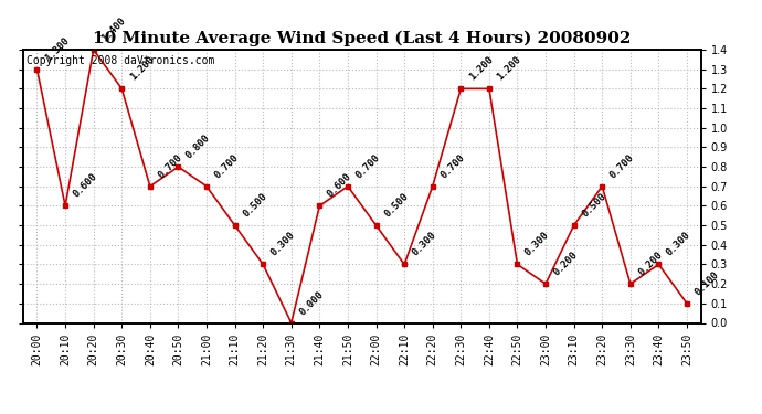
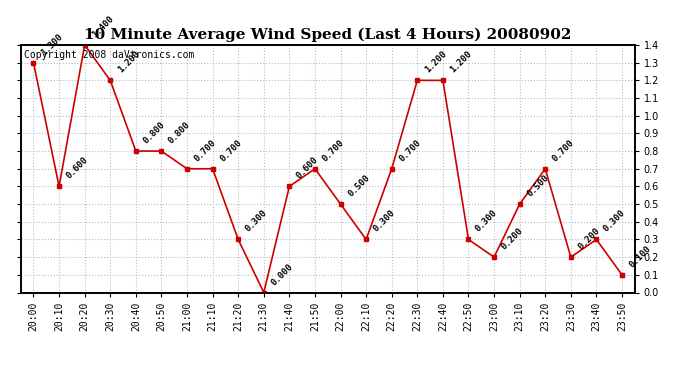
20:40: 0.700 -> 0.800
21:10: 0.500 -> 0.700
